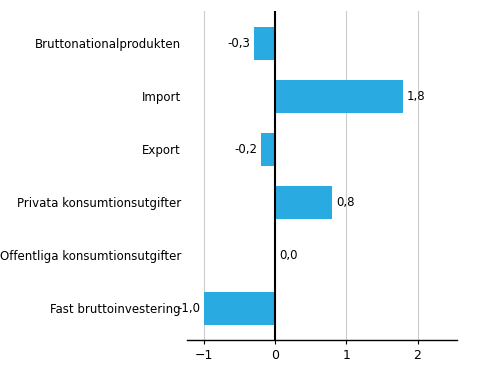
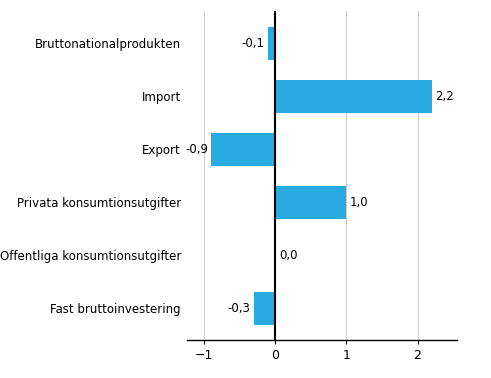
Bruttonationalprodukten: -0,3 -> -0,1
Import: 1,8 -> 2,2
Export: -0,2 -> -0,9
Privata konsumtionsutgifter: 0,8 -> 1,0
Fast bruttoinvestering: -1,0 -> -0,3
